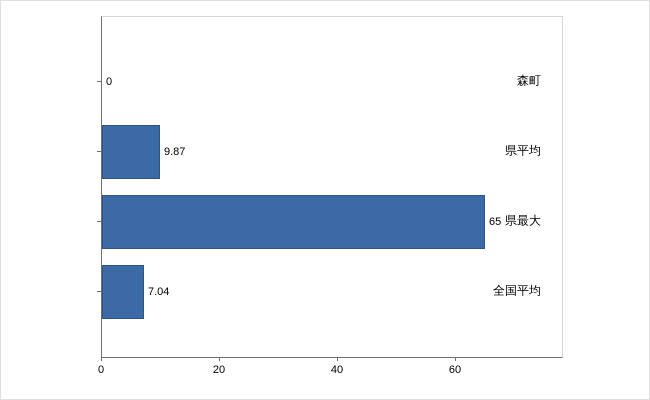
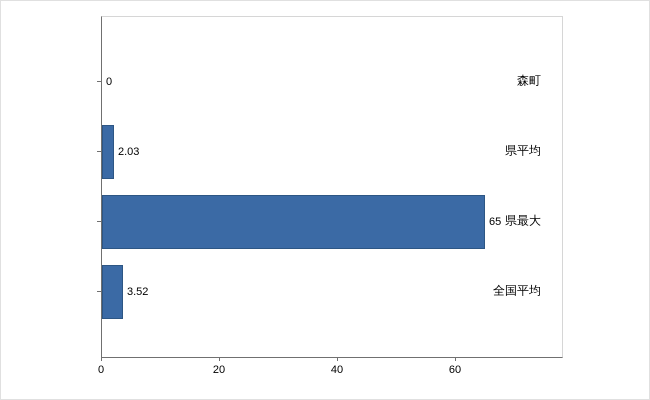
県平均: 9.87 -> 2.03
全国平均: 7.04 -> 3.52
